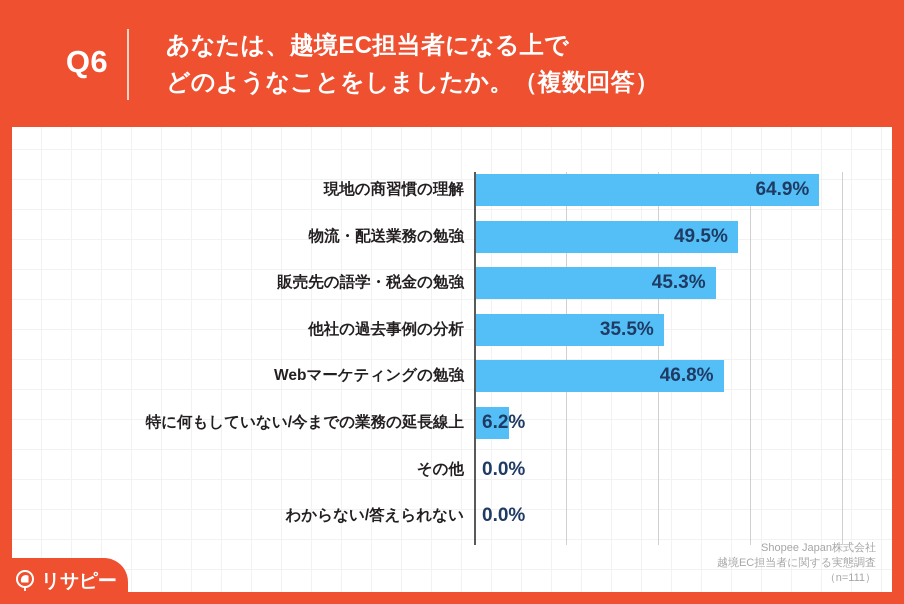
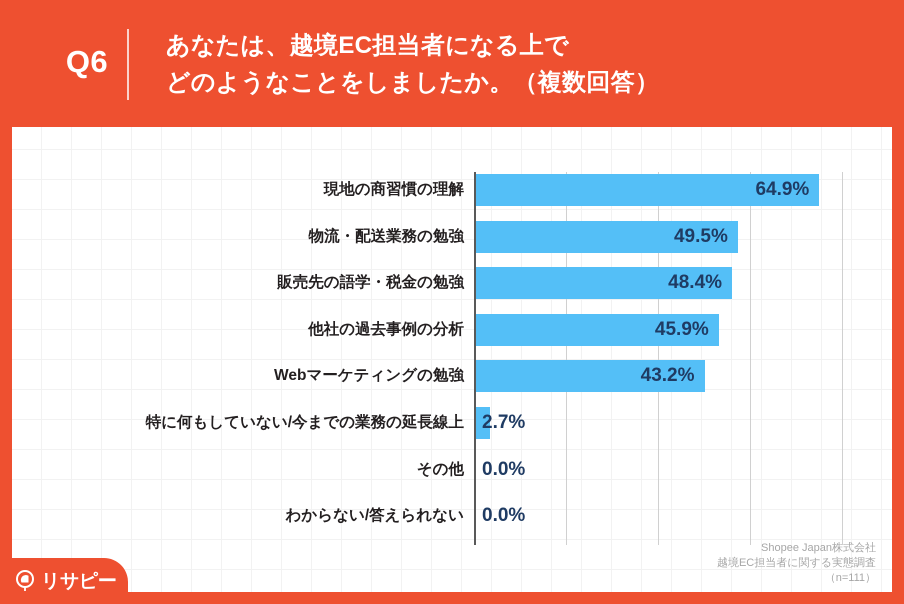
販売先の語学・税金の勉強: 45.3% -> 48.4%
他社の過去事例の分析: 35.5% -> 45.9%
Webマーケティングの勉強: 46.8% -> 43.2%
特に何もしていない/今までの業務の延長線上: 6.2% -> 2.7%
